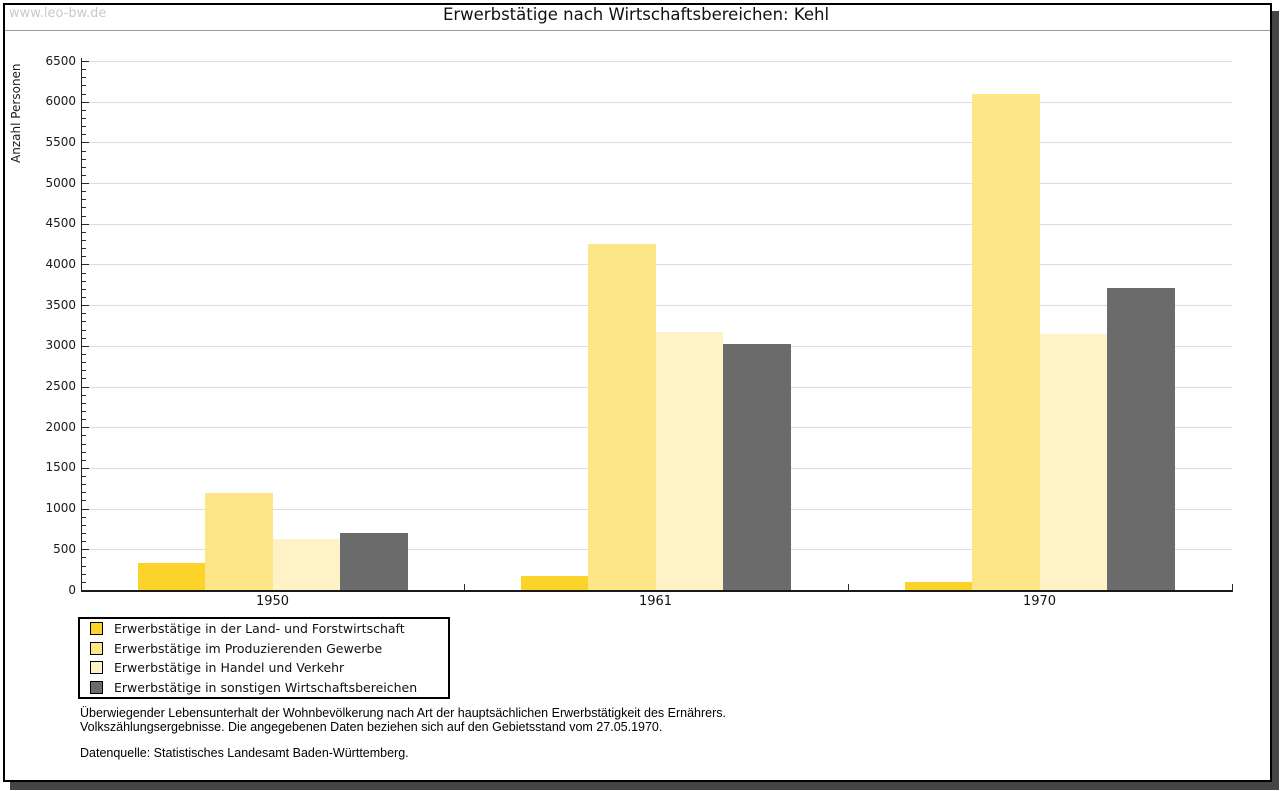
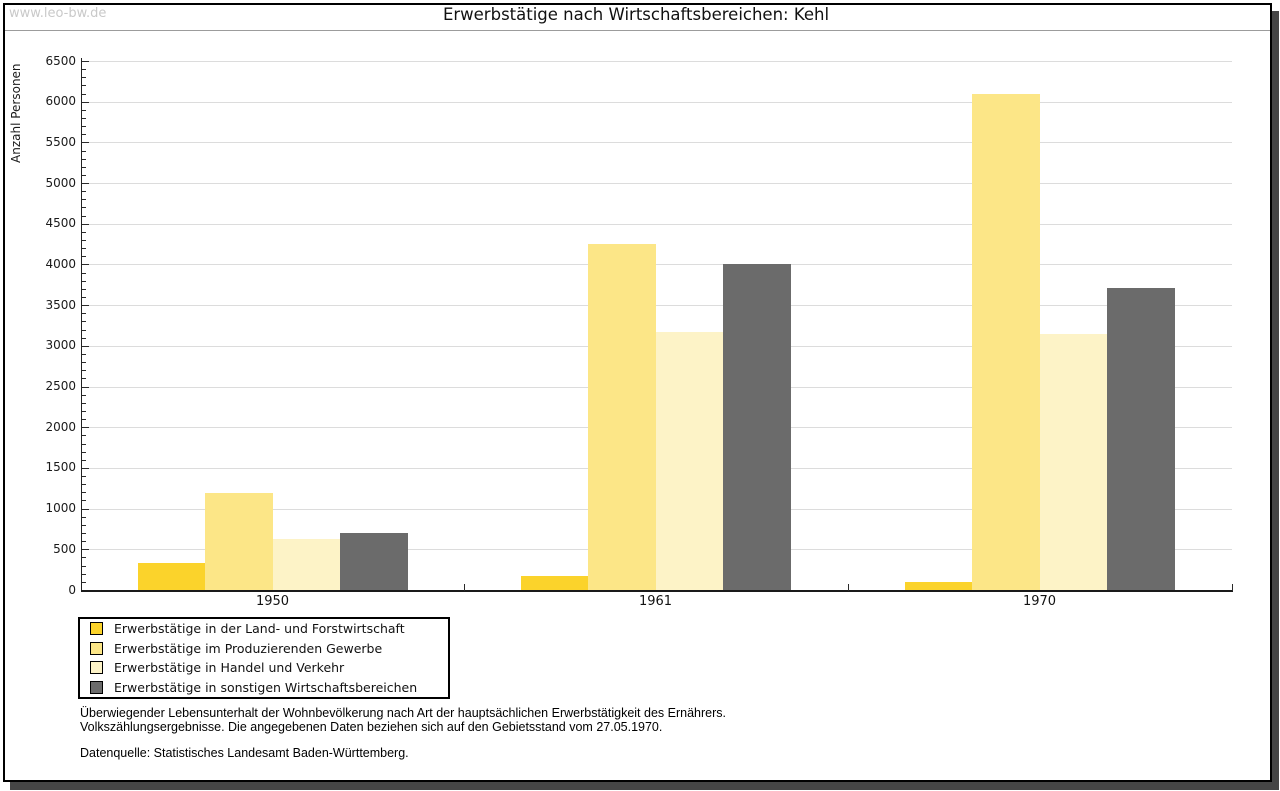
Erwerbstätige in sonstigen Wirtschaftsbereichen/1961: 3000 -> 4000
